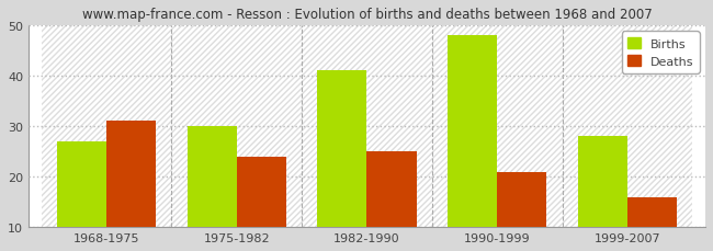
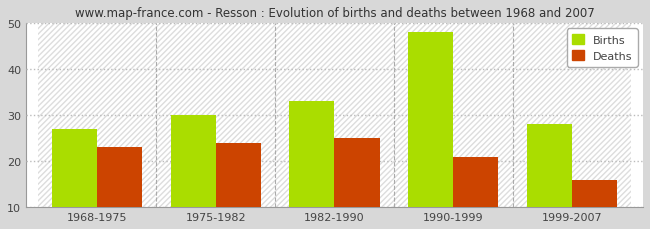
Deaths/1968-1975: 31 -> 23
Births/1982-1990: 41 -> 33
